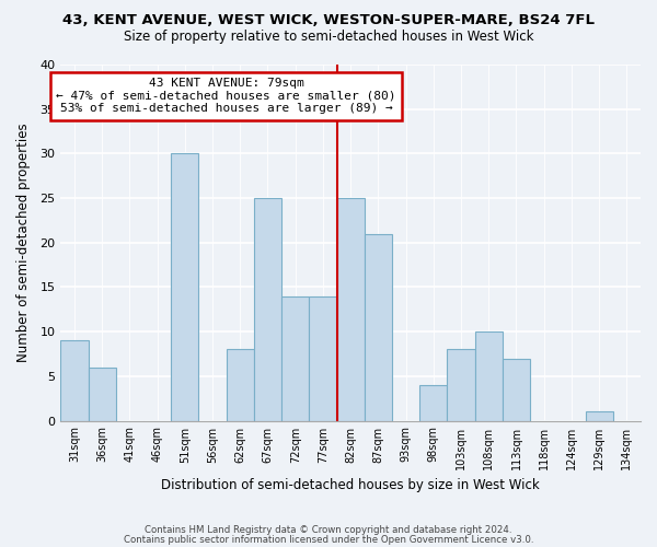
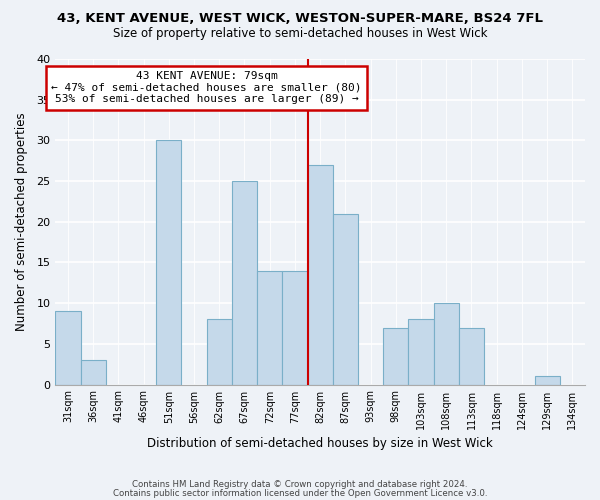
36sqm: 6 -> 3
82sqm: 25 -> 27
98sqm: 4 -> 7
